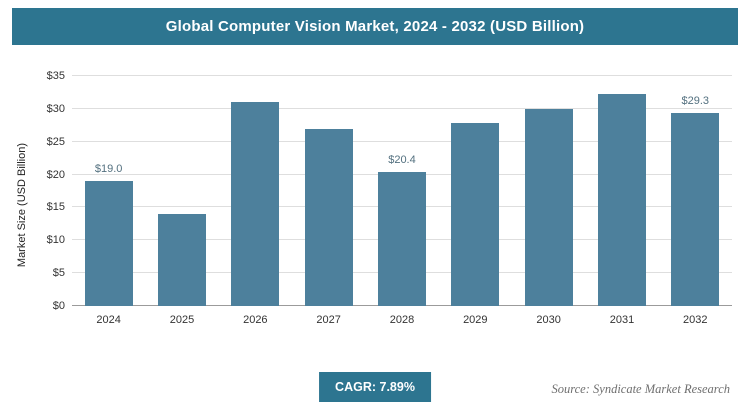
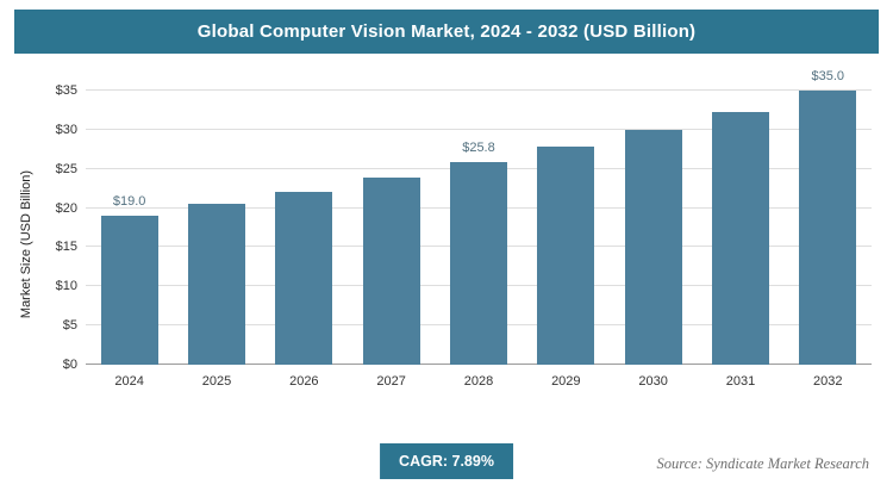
2025: $14 -> $20
2026: $31 -> $22
2027: $27 -> $24
2028: $20.4 -> $25.8
2032: $29.3 -> $35.0
